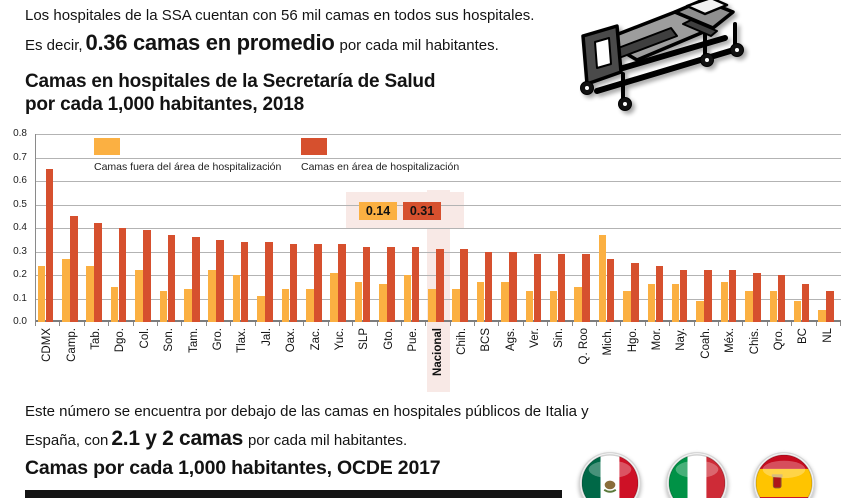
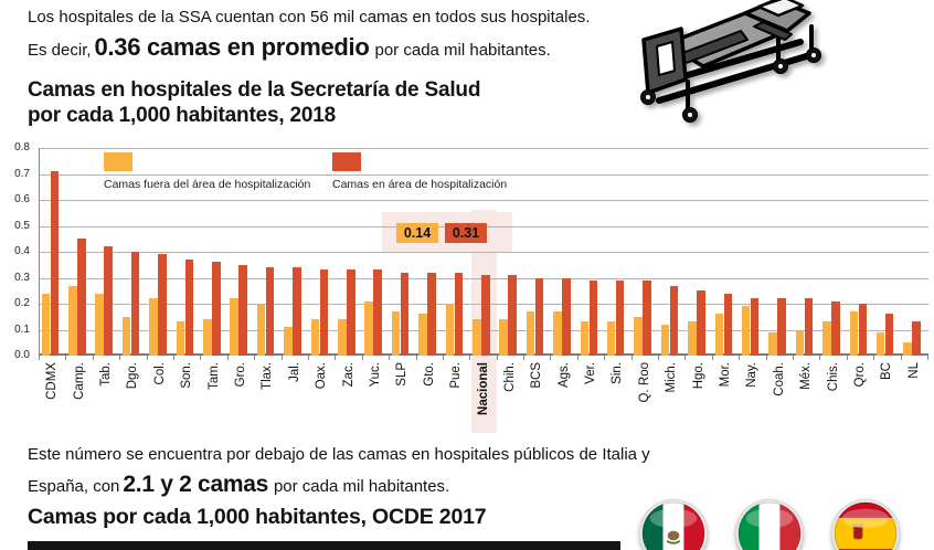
Camas en área de hospitalización/CDMX: 0.65 -> 0.71
Camas fuera del área de hospitalización/Mich.: 0.37 -> 0.12
Camas fuera del área de hospitalización/Nay.: 0.16 -> 0.19
Camas fuera del área de hospitalización/Méx.: 0.17 -> 0.10
Camas fuera del área de hospitalización/Qro.: 0.13 -> 0.17
